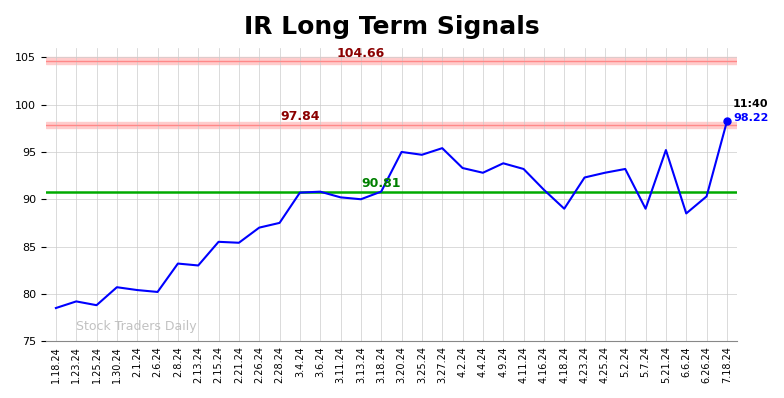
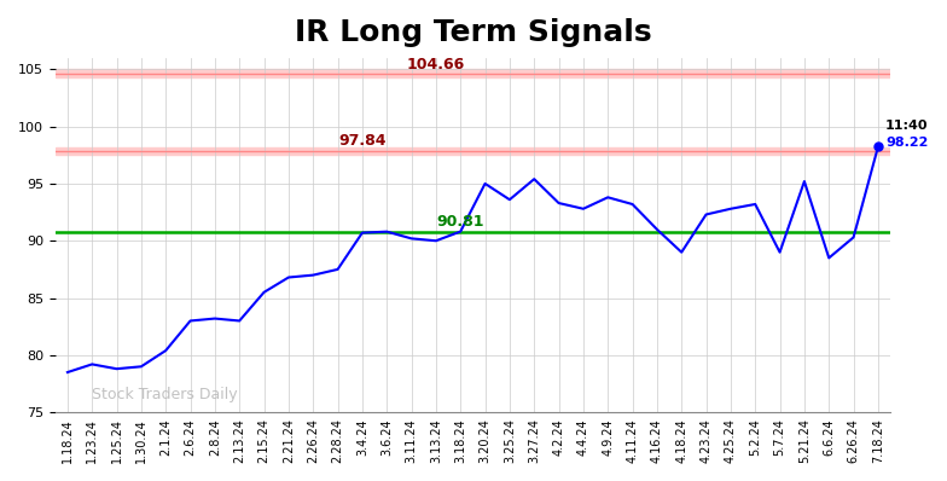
1.30.24: 80.7 -> 79.0
2.6.24: 80.2 -> 83.0
2.21.24: 85.4 -> 86.8
3.25.24: 94.7 -> 93.6
